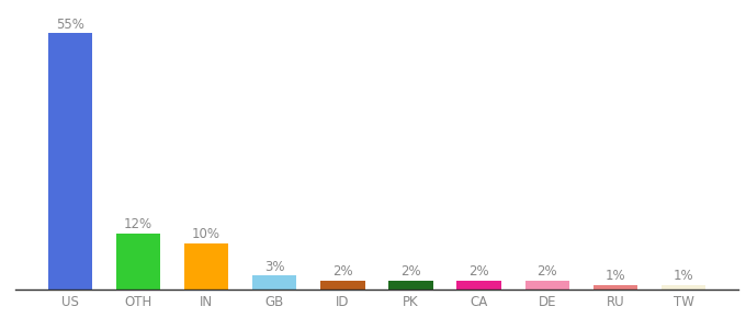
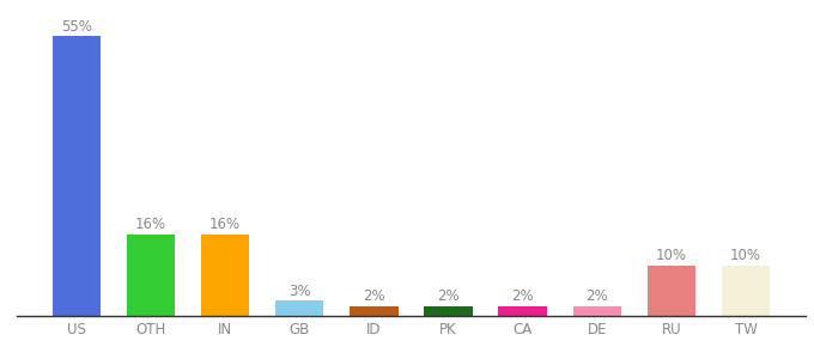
OTH: 12% -> 16%
IN: 10% -> 16%
RU: 1% -> 10%
TW: 1% -> 10%
